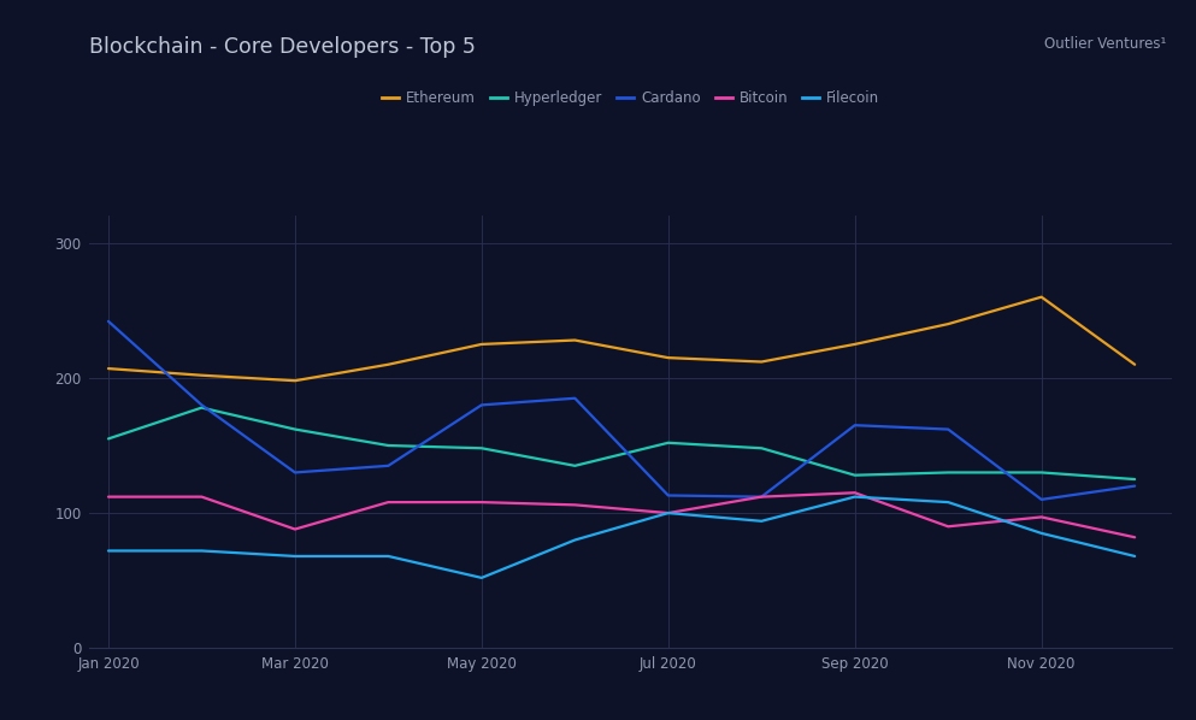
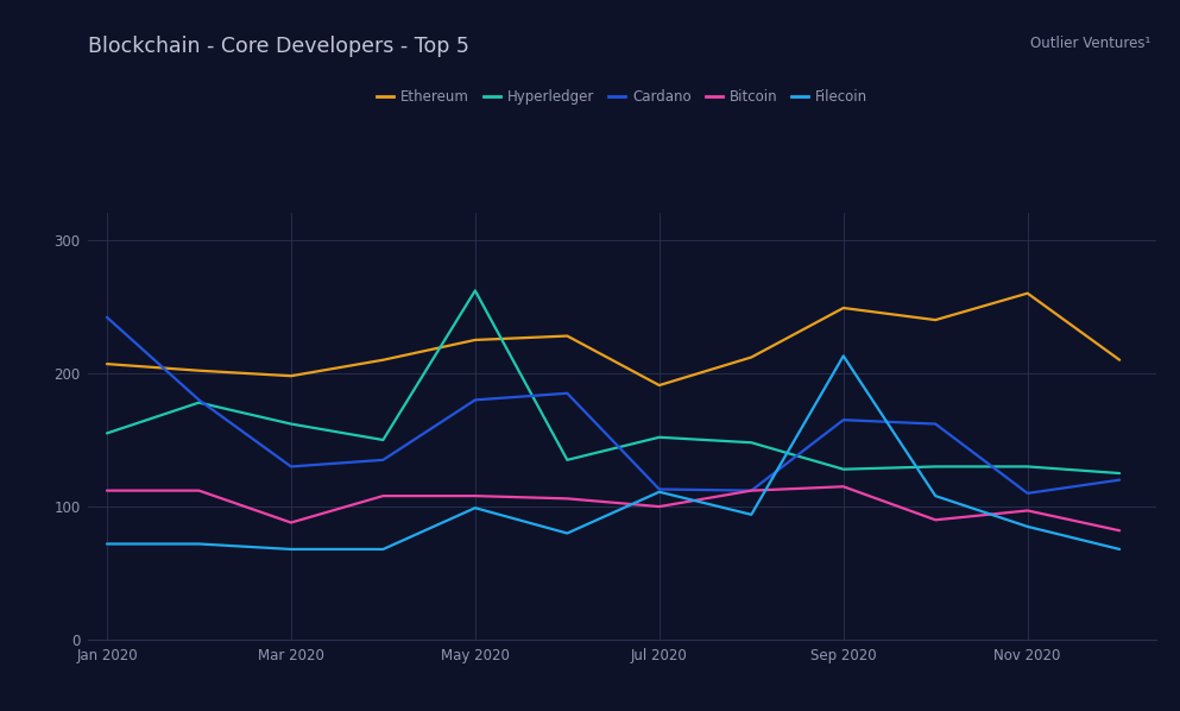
Hyperledger/May 2020: 148 -> 262
Filecoin/May 2020: 52 -> 99
Ethereum/Jul 2020: 215 -> 191
Filecoin/Jul 2020: 100 -> 111
Ethereum/Sep 2020: 225 -> 249
Filecoin/Sep 2020: 112 -> 213
